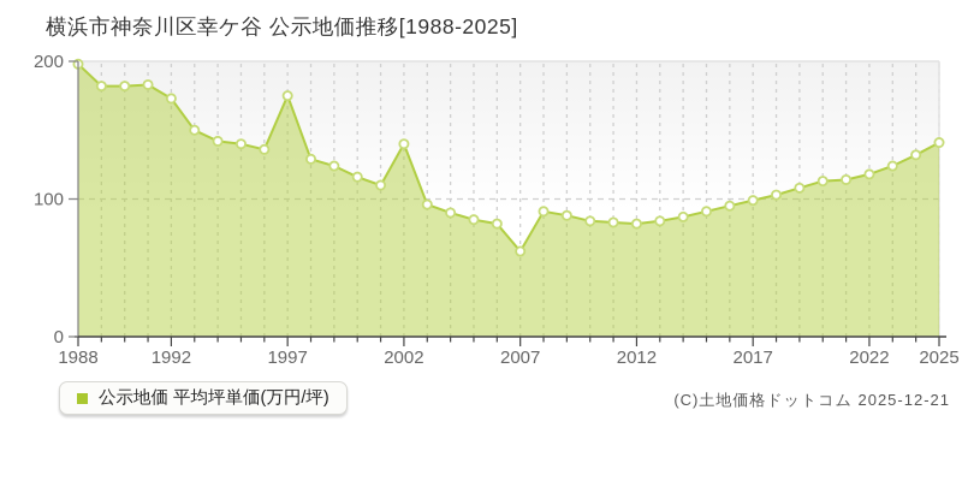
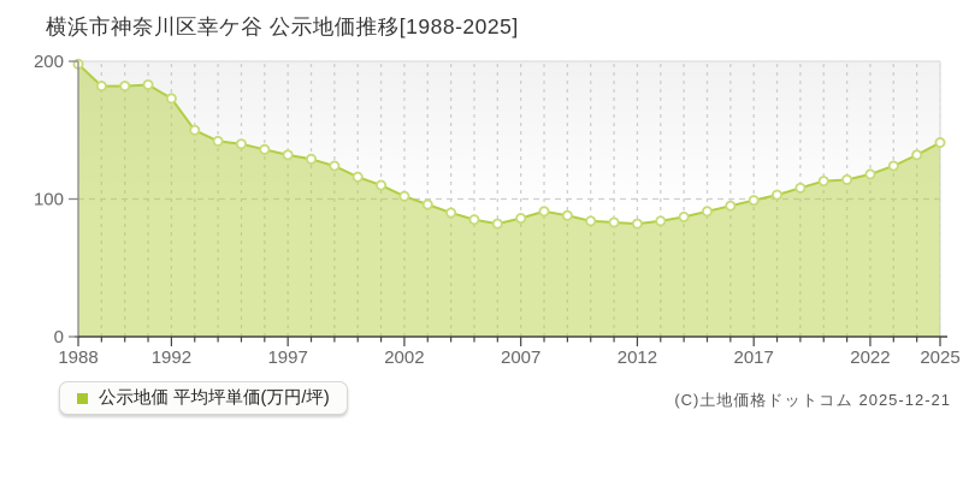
1997: 175 -> 132
2002: 140 -> 102
2007: 62 -> 86
